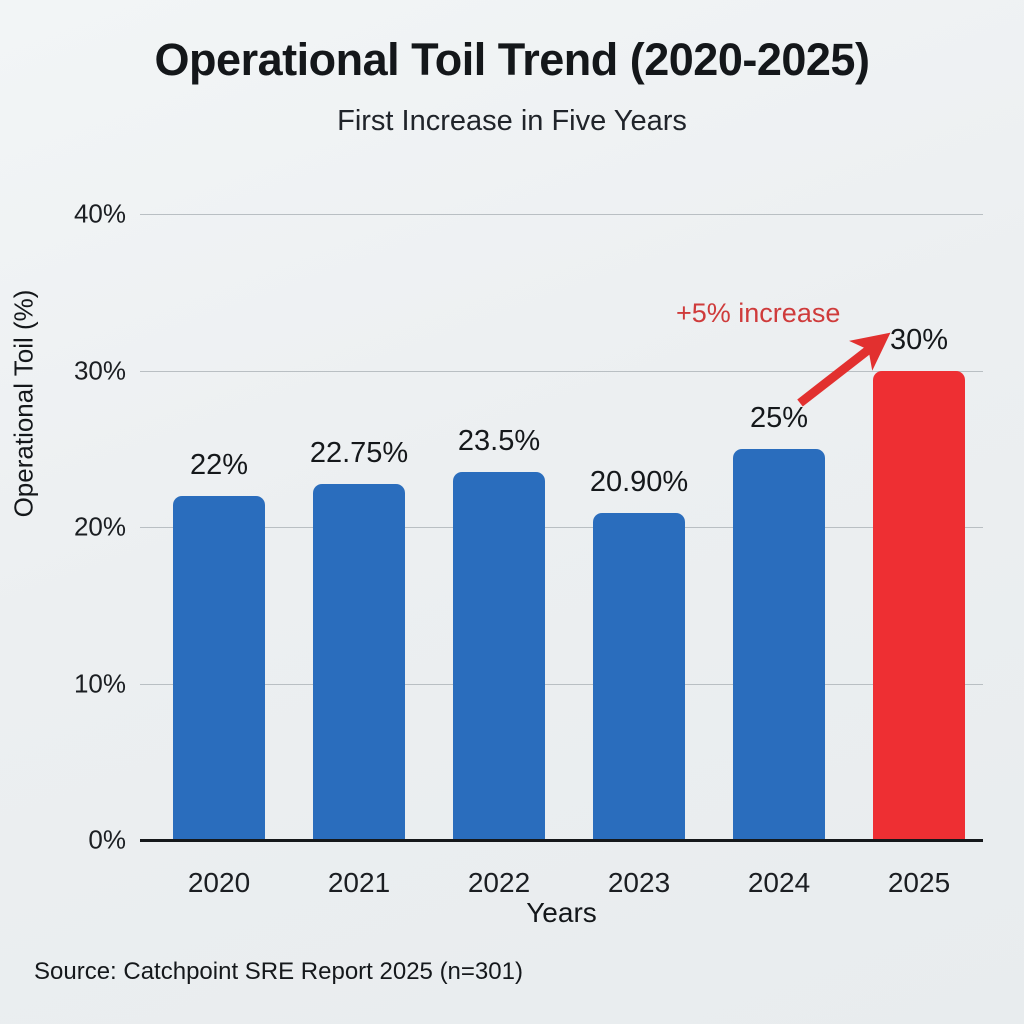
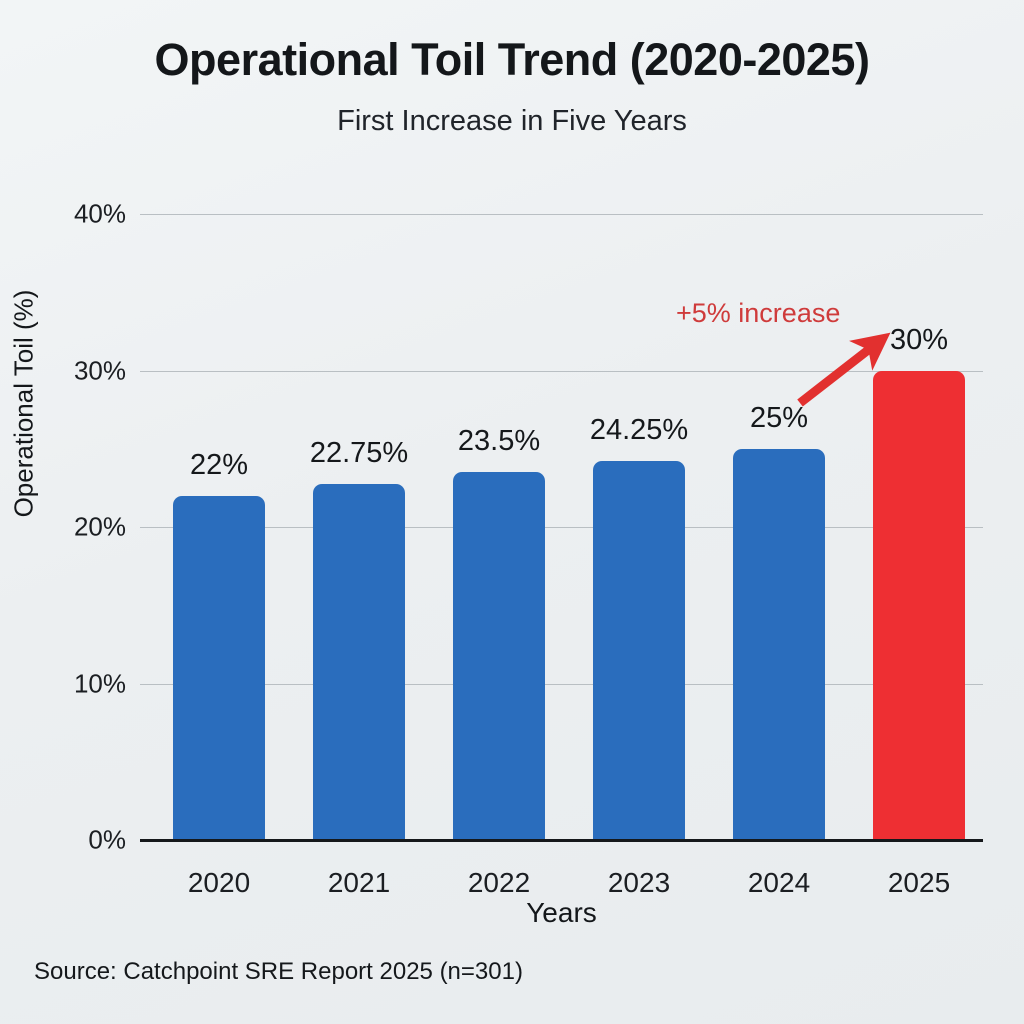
2023: 20.90% -> 24.25%
